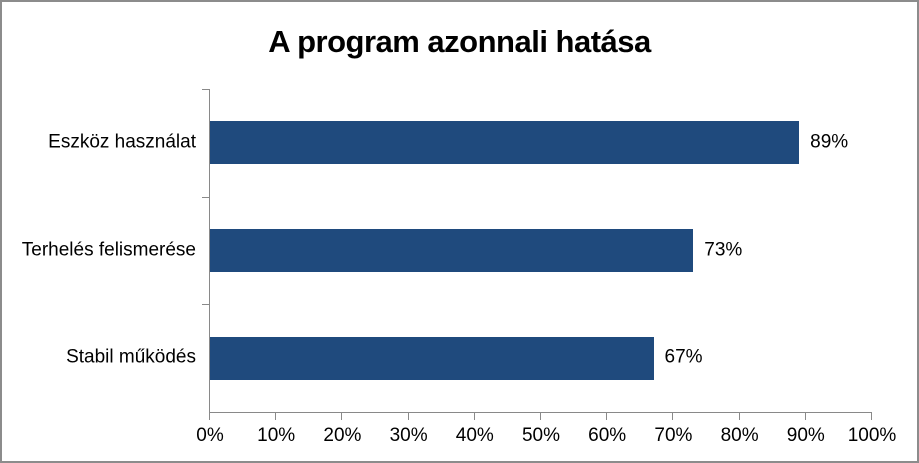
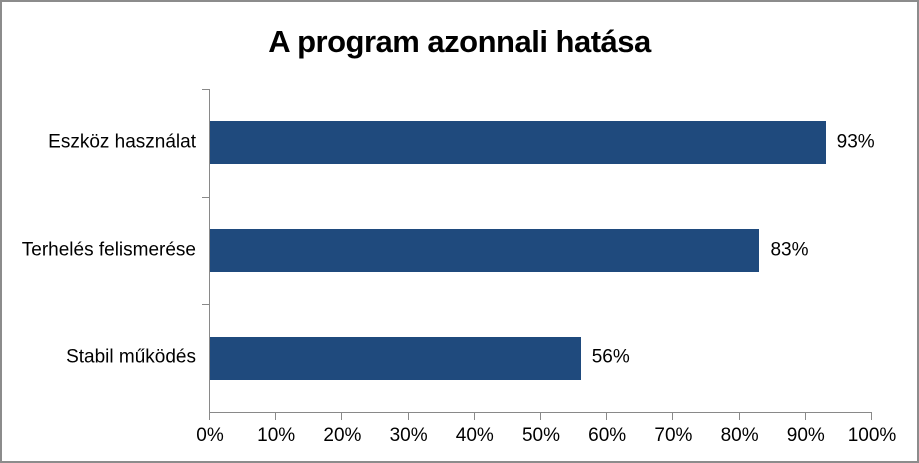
Eszköz használat: 89% -> 93%
Terhelés felismerése: 73% -> 83%
Stabil működés: 67% -> 56%
